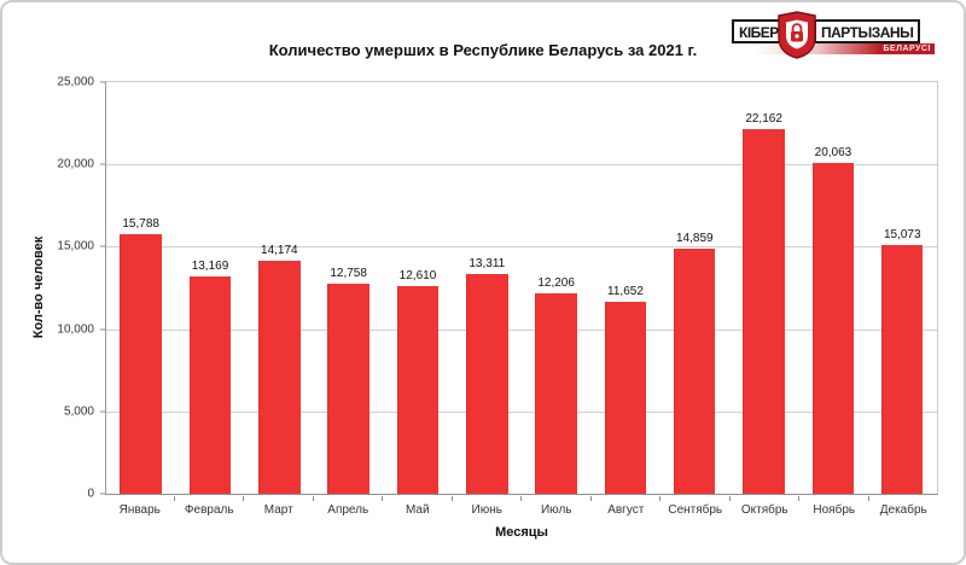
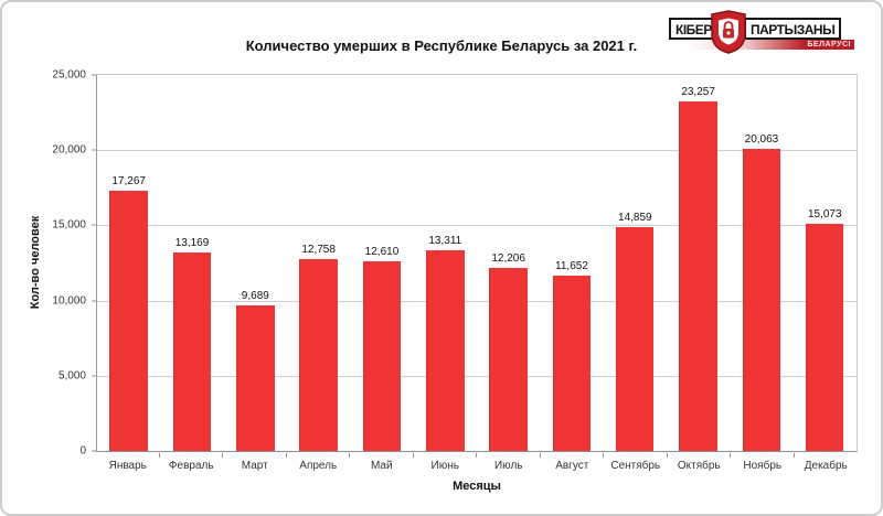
Январь: 15,788 -> 17,267
Март: 14,174 -> 9,689
Октябрь: 22,162 -> 23,257
